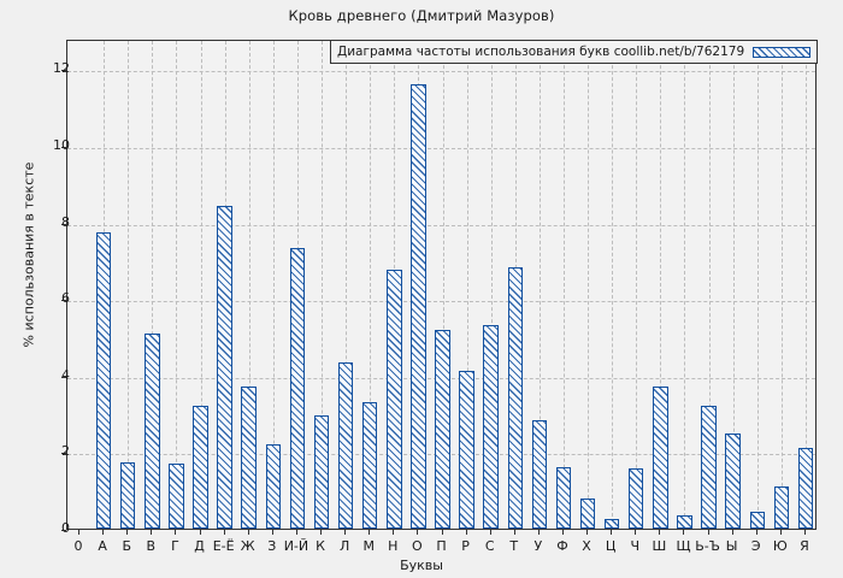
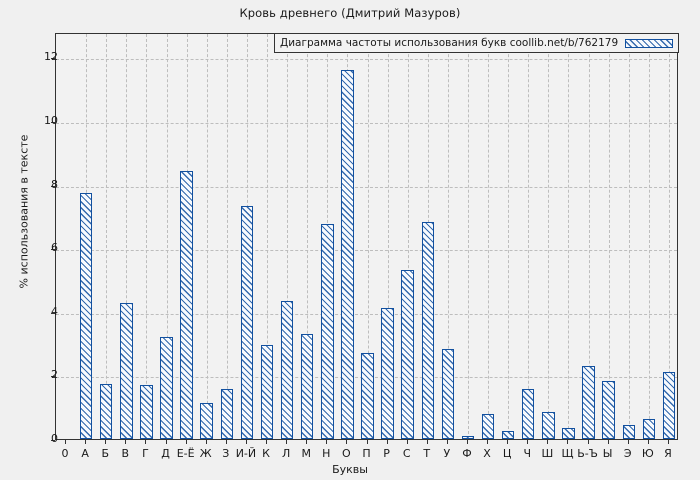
В: 5.1 -> 4.3
Ж: 3.7 -> 1.1
З: 2.2 -> 1.6
П: 5.2 -> 2.7
Ф: 1.6 -> 0.1
Ш: 3.7 -> 0.9
Ь-Ъ: 3.2 -> 2.3
Ы: 2.5 -> 1.8
Ю: 1.1 -> 0.6
